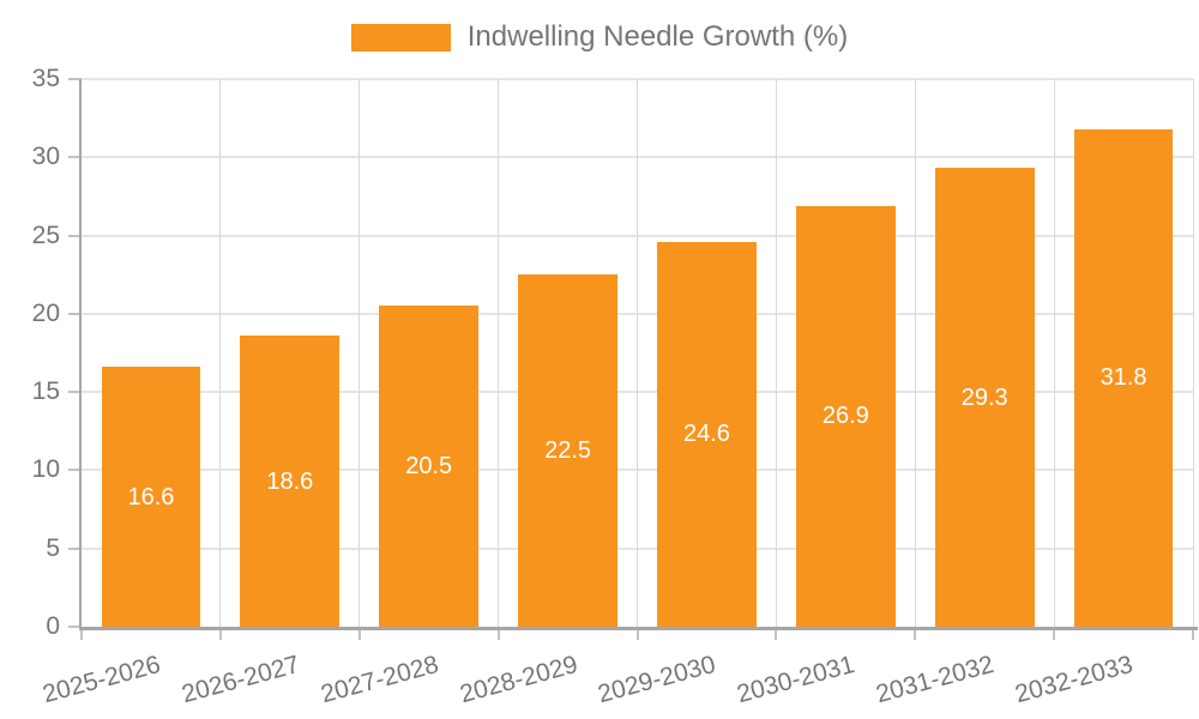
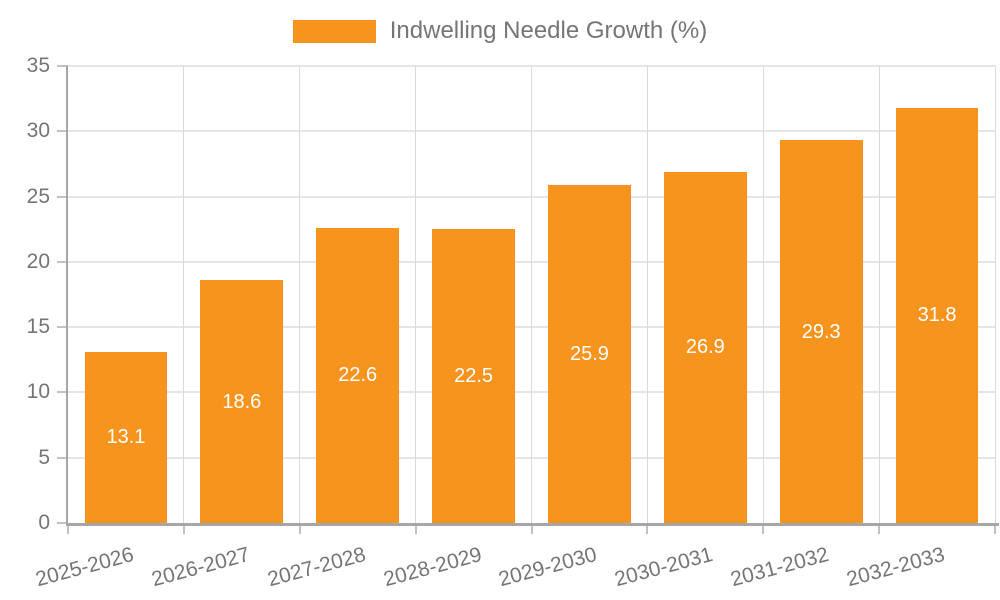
2025-2026: 16.6 -> 13.1
2027-2028: 20.5 -> 22.6
2029-2030: 24.6 -> 25.9
